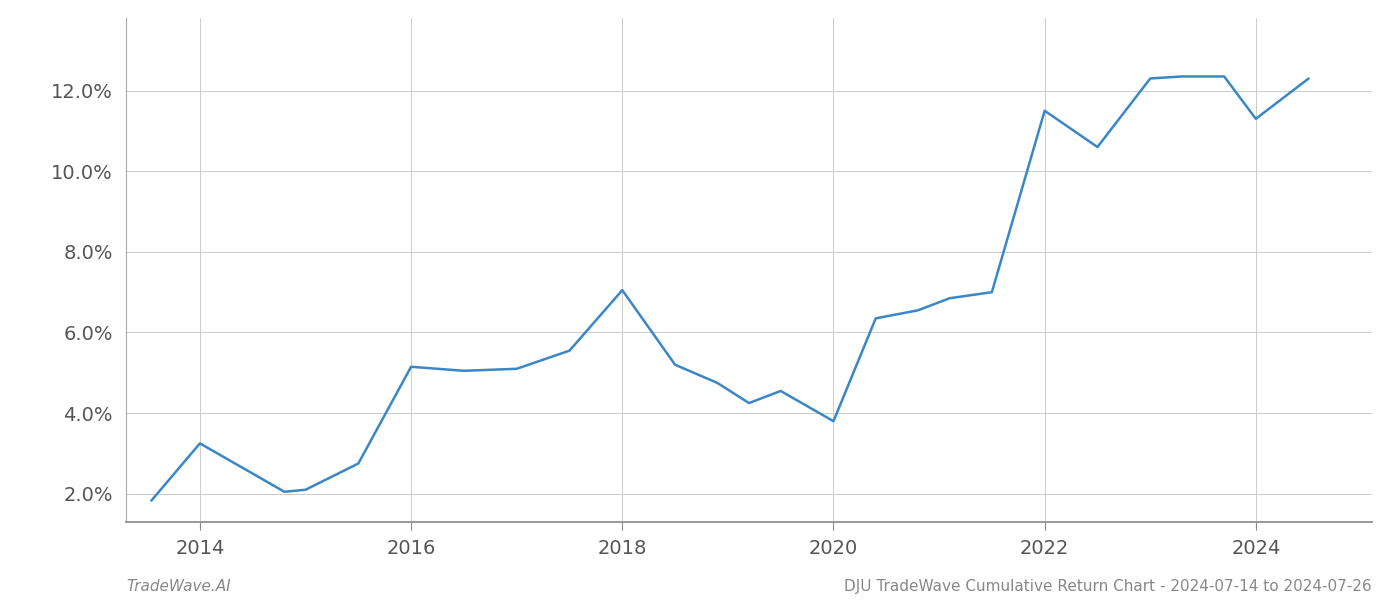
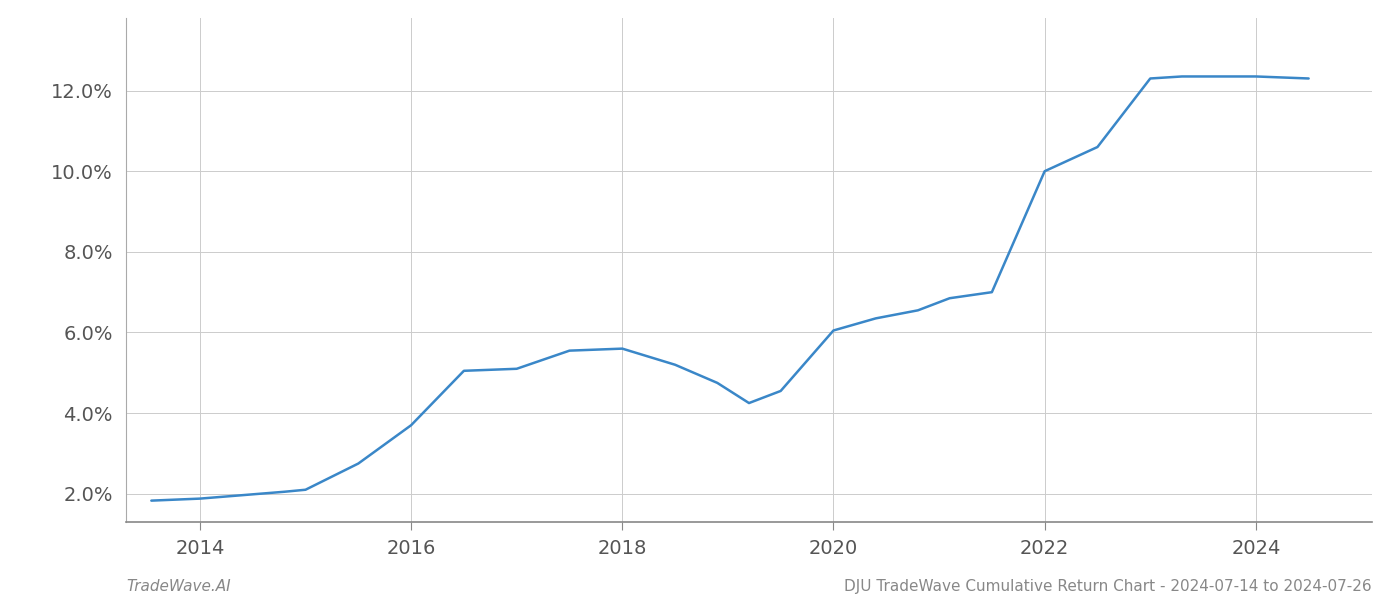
2014: 3.25% -> 1.88%
2016: 5.15% -> 3.70%
2018: 7.05% -> 5.60%
2020: 3.80% -> 6.05%
2022: 11.50% -> 10.00%
2024: 11.30% -> 12.35%
